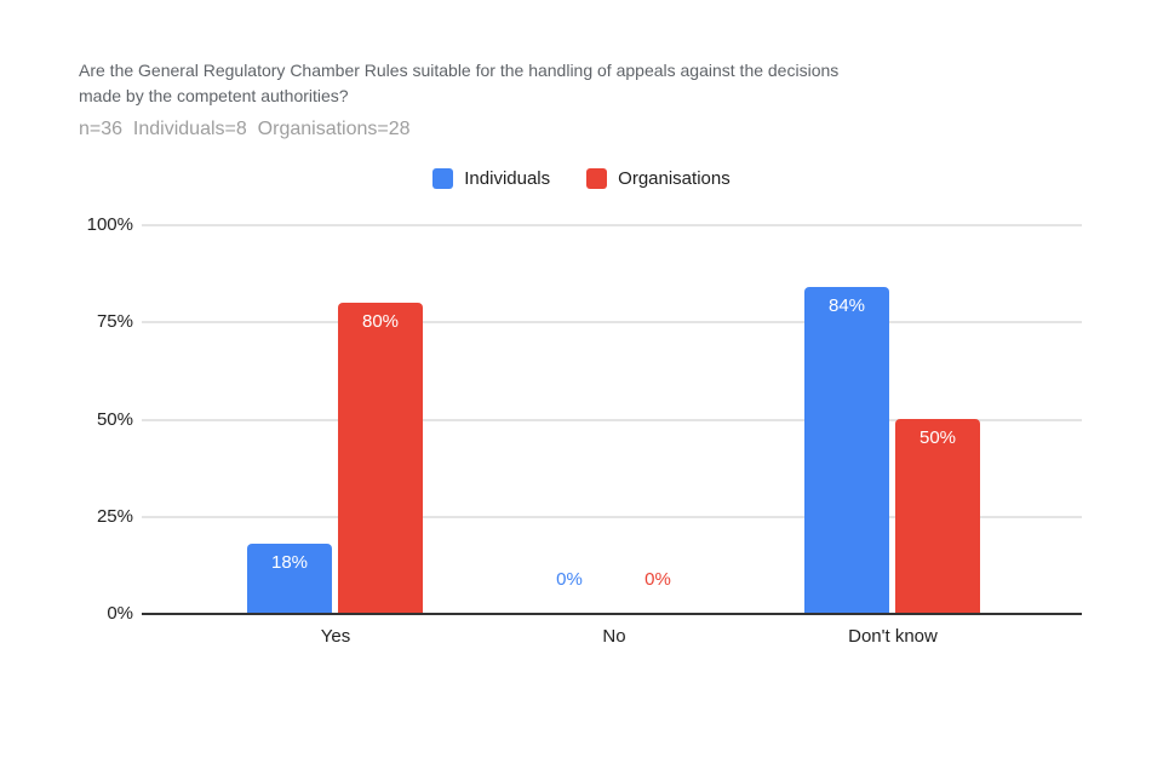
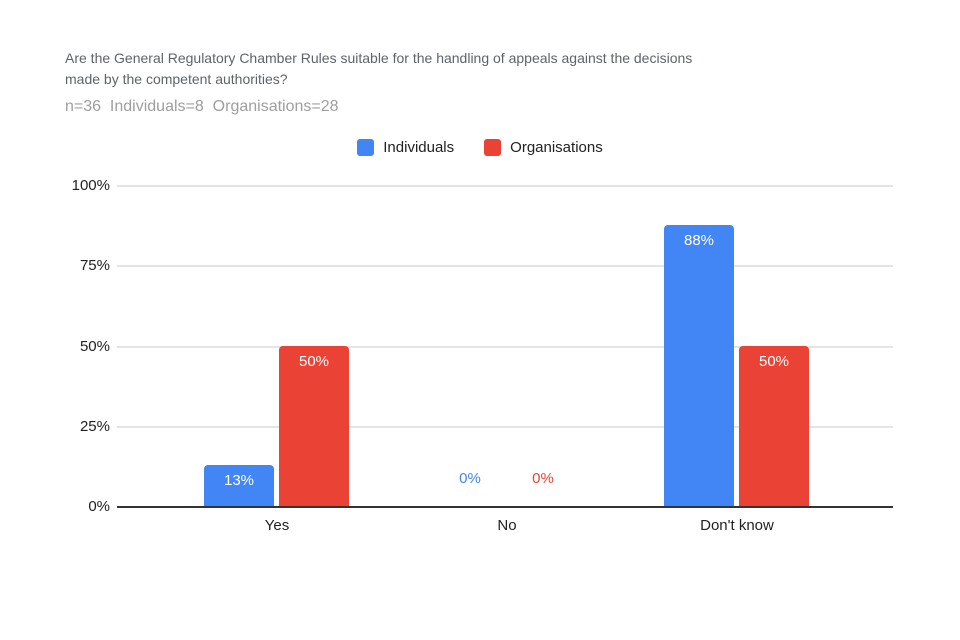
Individuals/Yes: 18% -> 13%
Organisations/Yes: 80% -> 50%
Individuals/Don't know: 84% -> 88%
